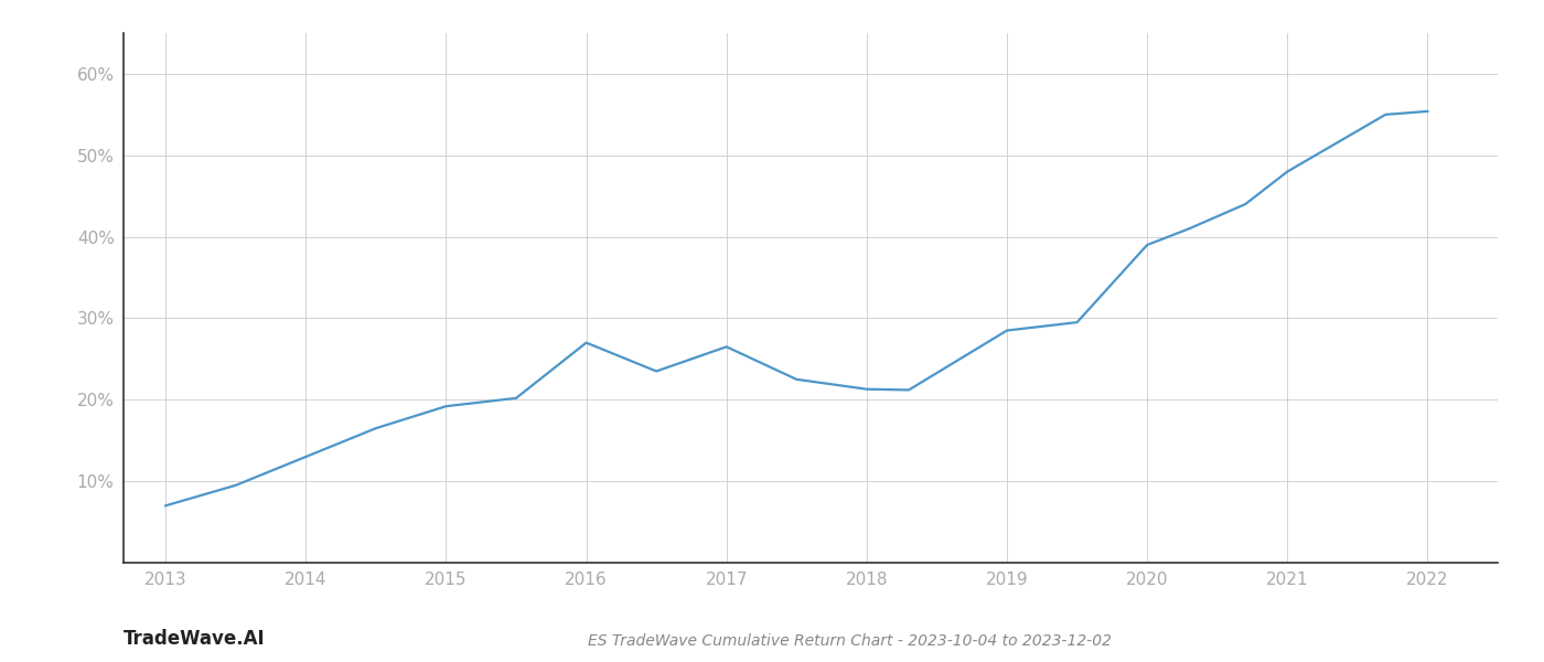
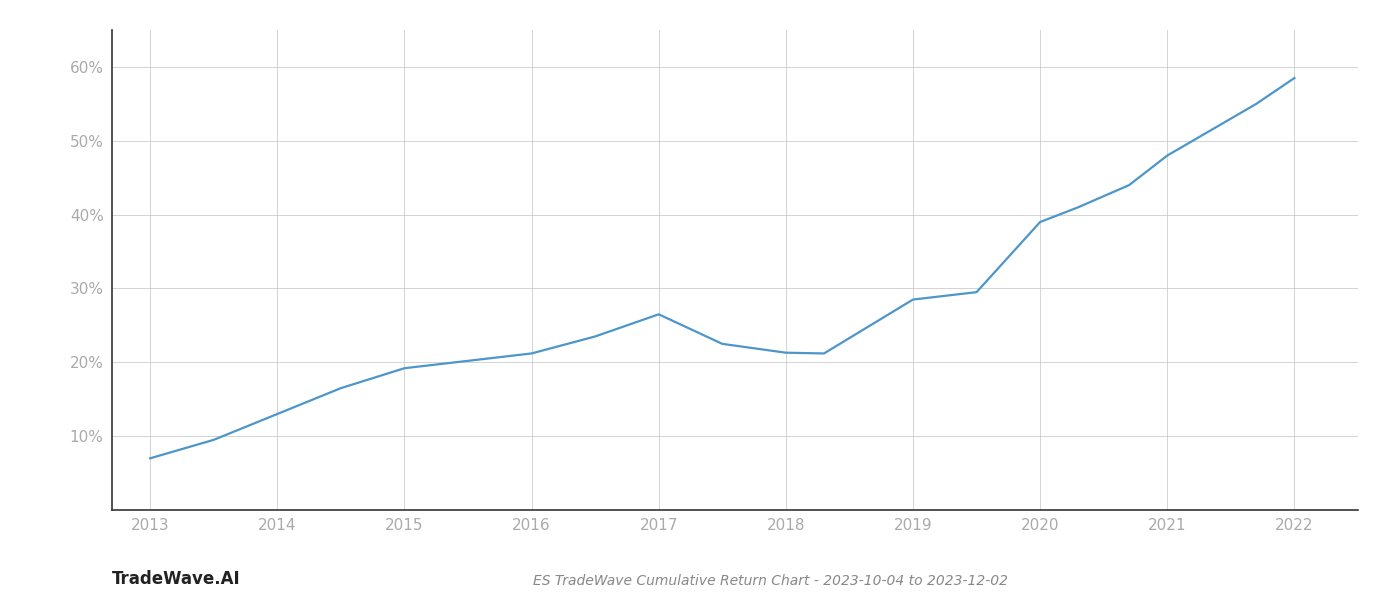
2016: 27.0% -> 21.2%
2022: 55.4% -> 58.5%
